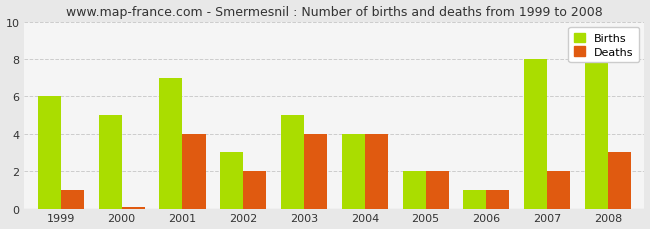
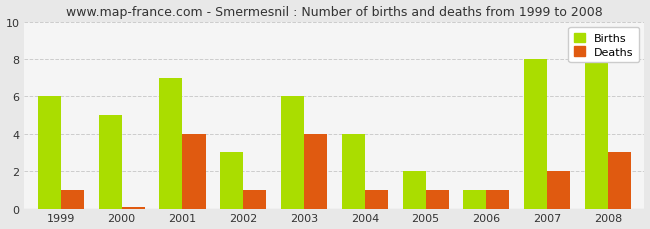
Deaths/2002: 2.0 -> 1.0
Births/2003: 5 -> 6
Deaths/2004: 4.0 -> 1.0
Deaths/2005: 2.0 -> 1.0
